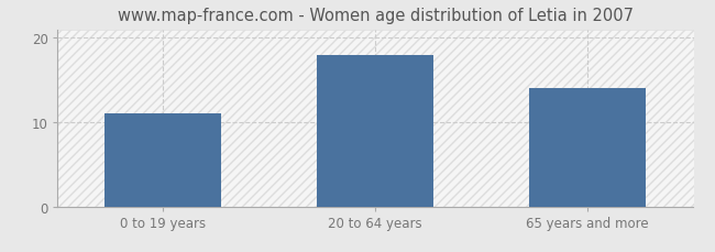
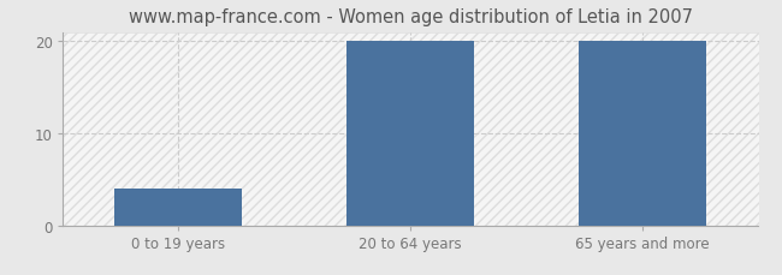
0 to 19 years: 11 -> 4
20 to 64 years: 18 -> 20
65 years and more: 14 -> 20
